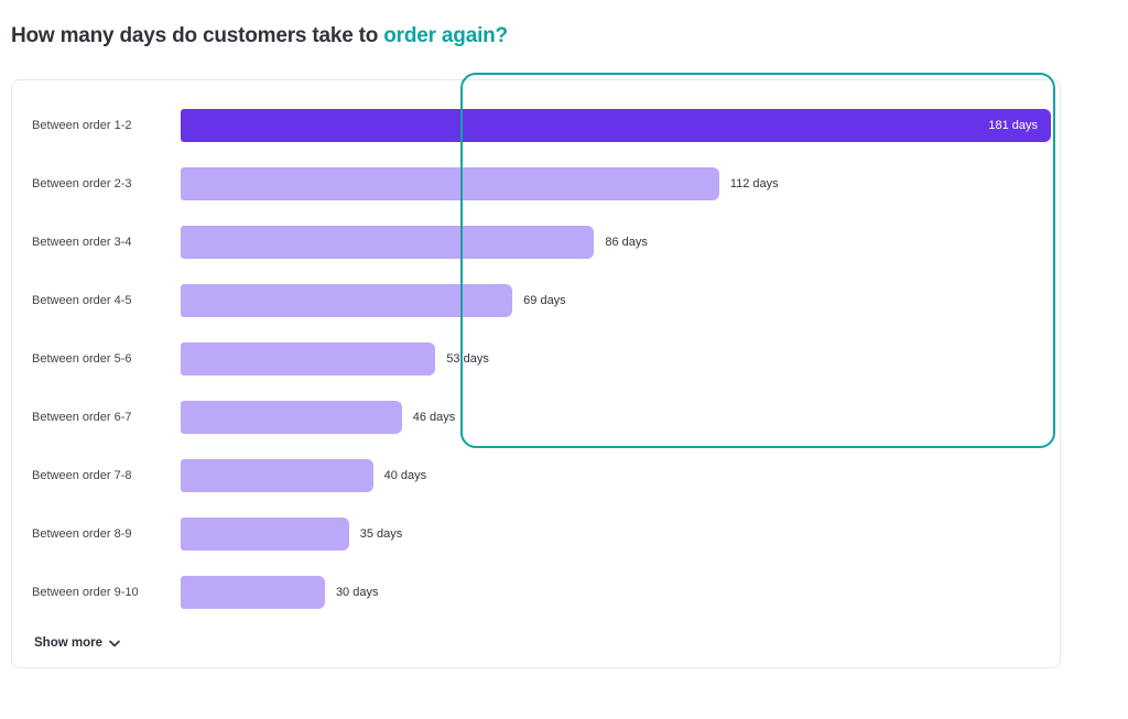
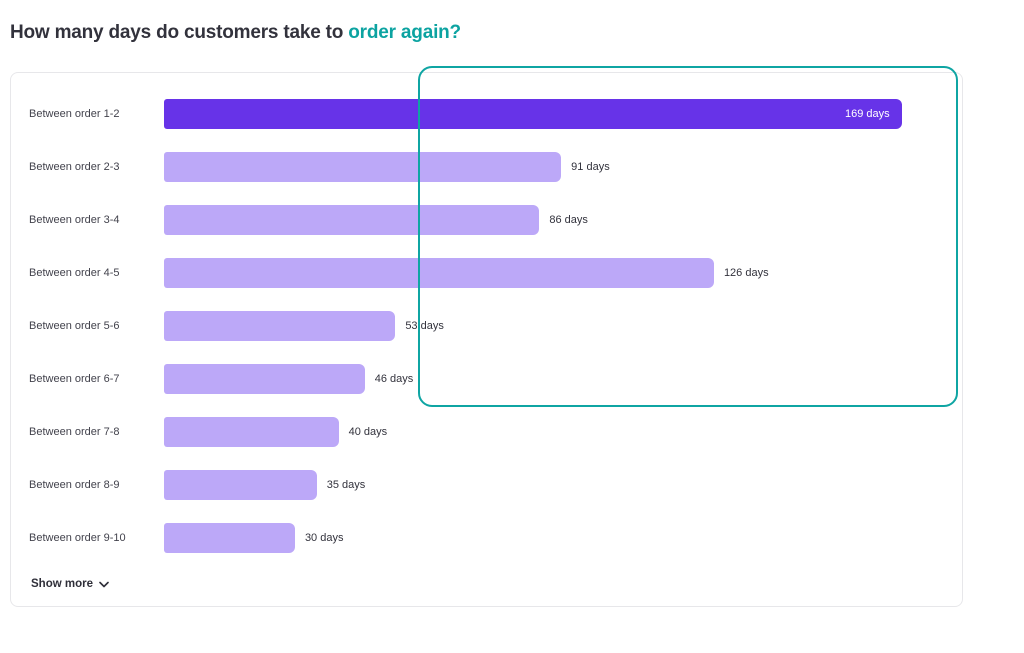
Between order 1-2: 181 -> 169
Between order 2-3: 112 -> 91
Between order 4-5: 69 -> 126
